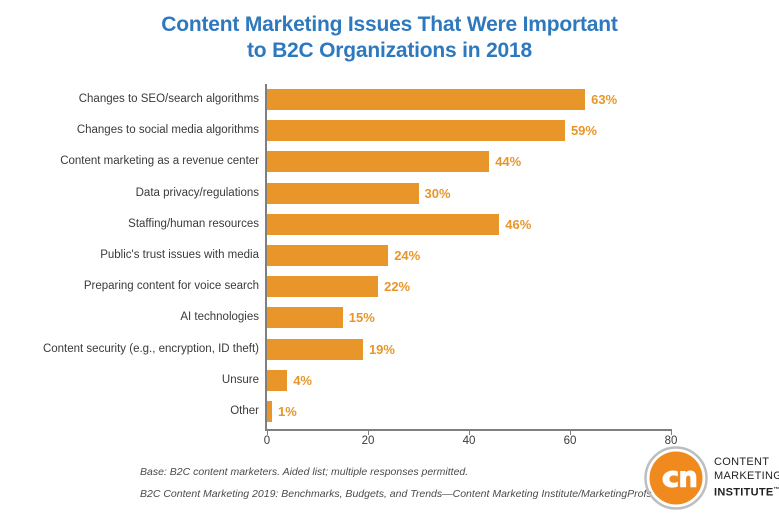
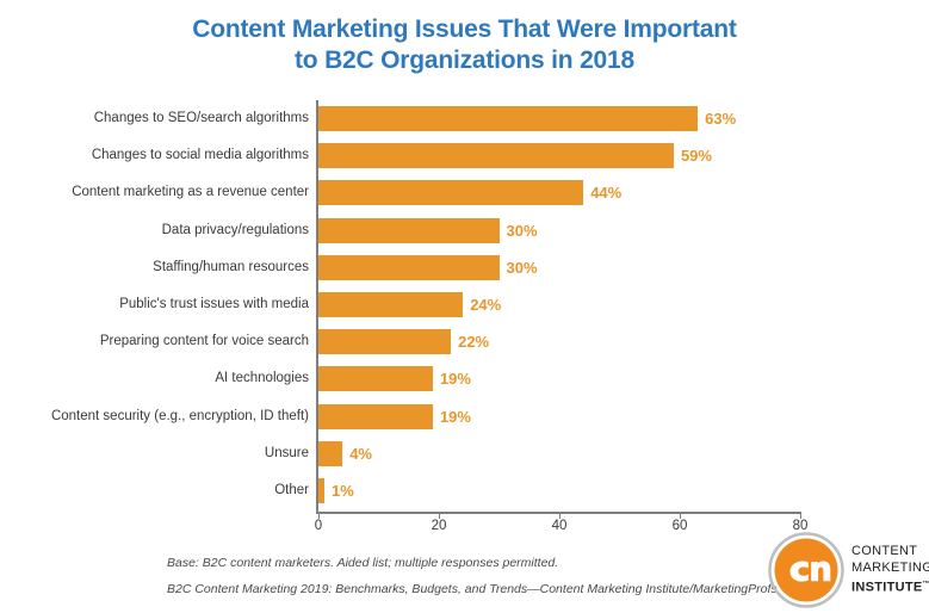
Staffing/human resources: 46% -> 30%
AI technologies: 15% -> 19%
